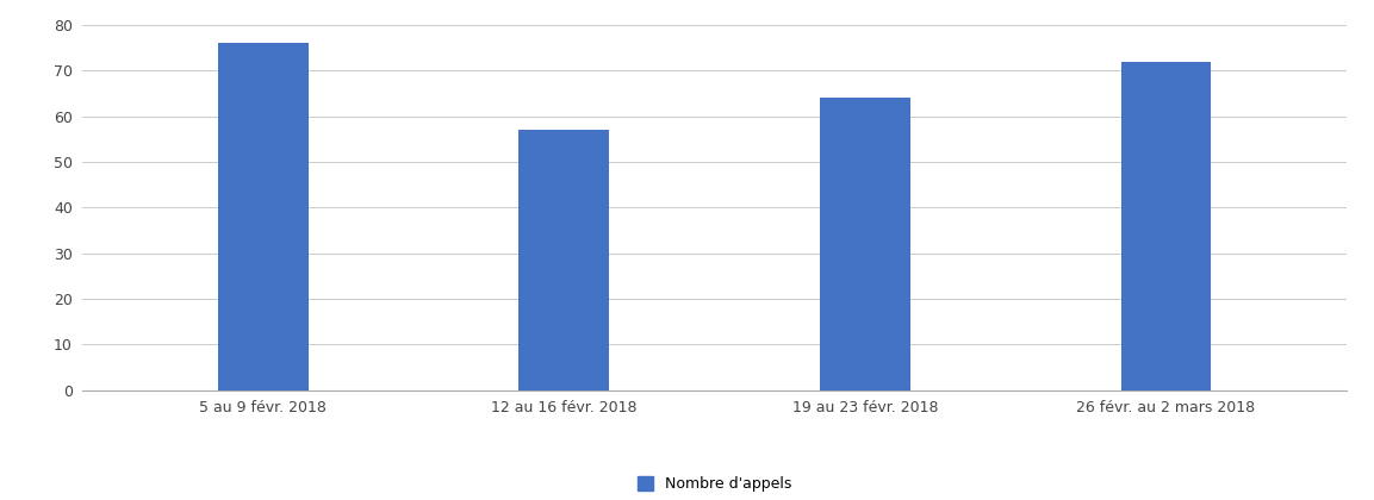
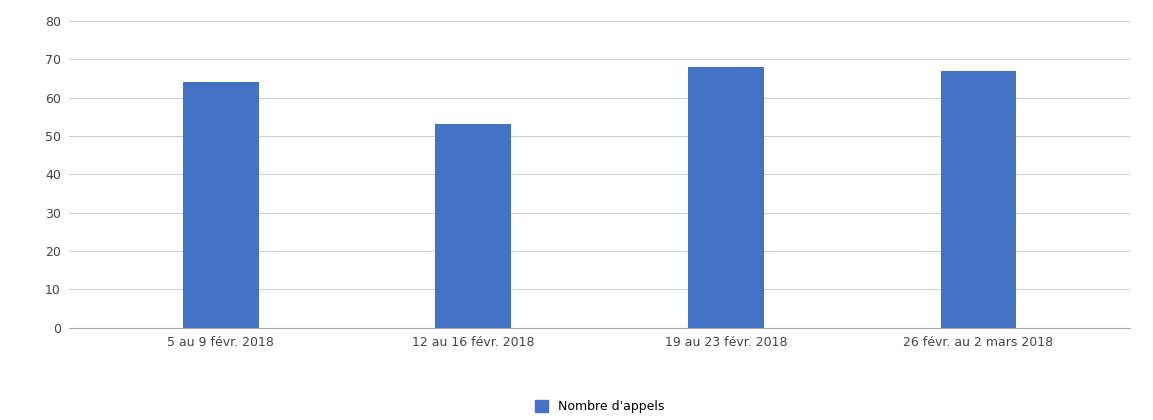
5 au 9 févr. 2018: 76 -> 64
12 au 16 févr. 2018: 57 -> 53
19 au 23 févr. 2018: 64 -> 68
26 févr. au 2 mars 2018: 72 -> 67
